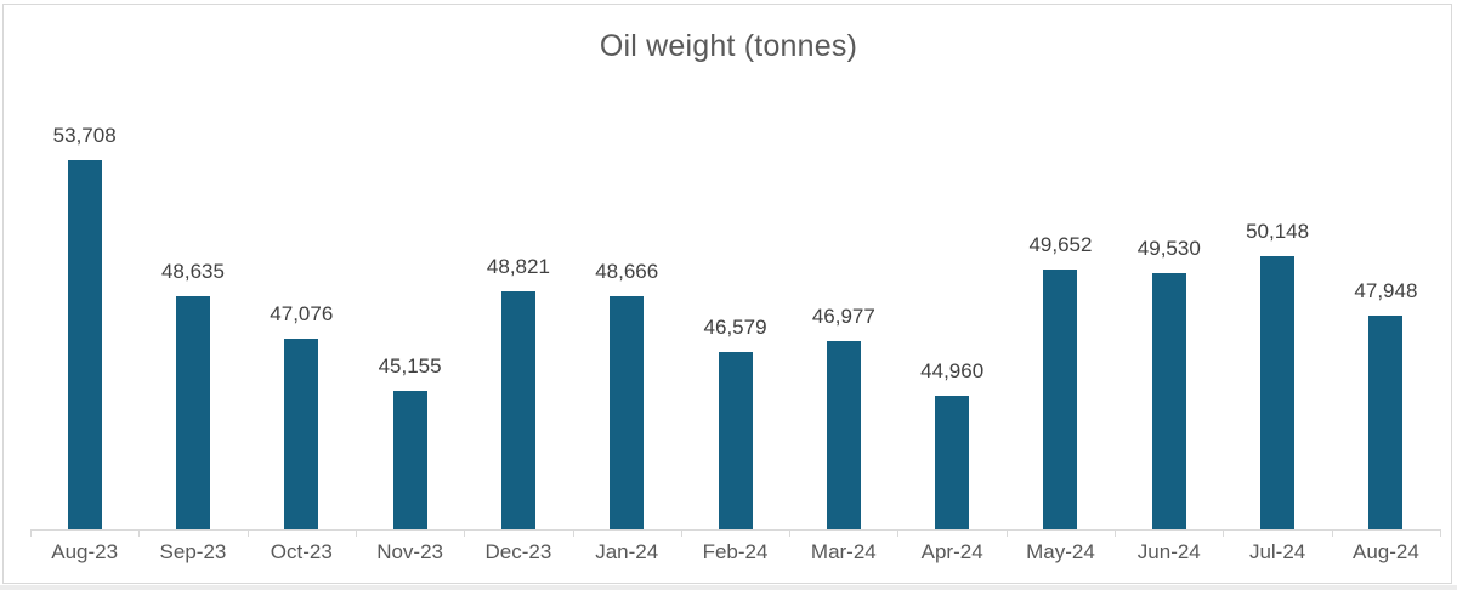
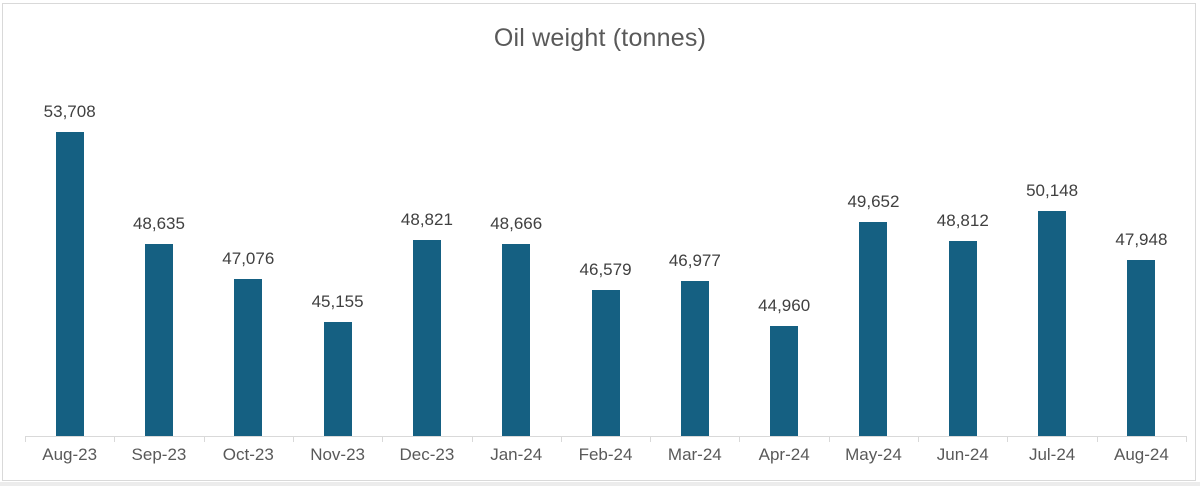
Jun-24: 49,530 -> 48,812
